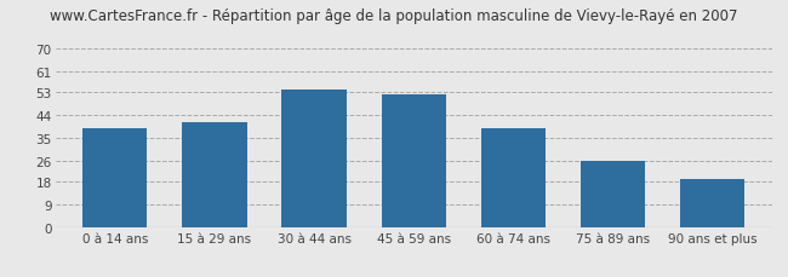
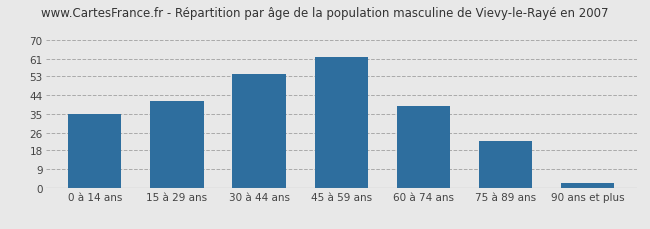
0 à 14 ans: 39 -> 35
45 à 59 ans: 52 -> 62
75 à 89 ans: 26 -> 22
90 ans et plus: 19 -> 2
